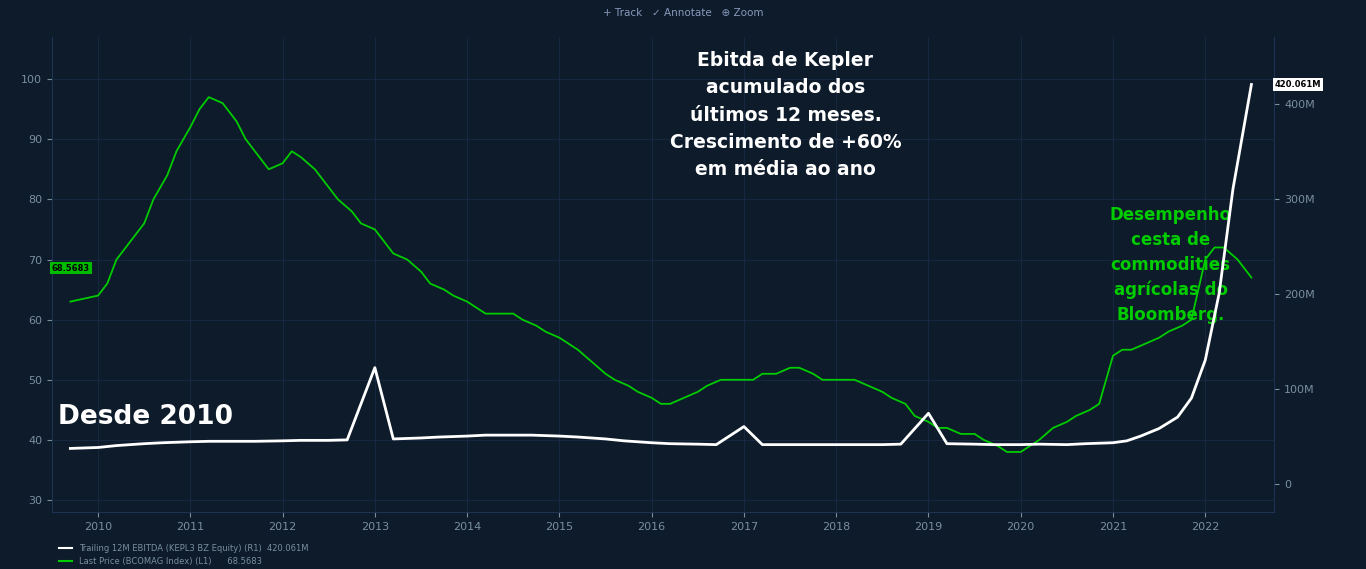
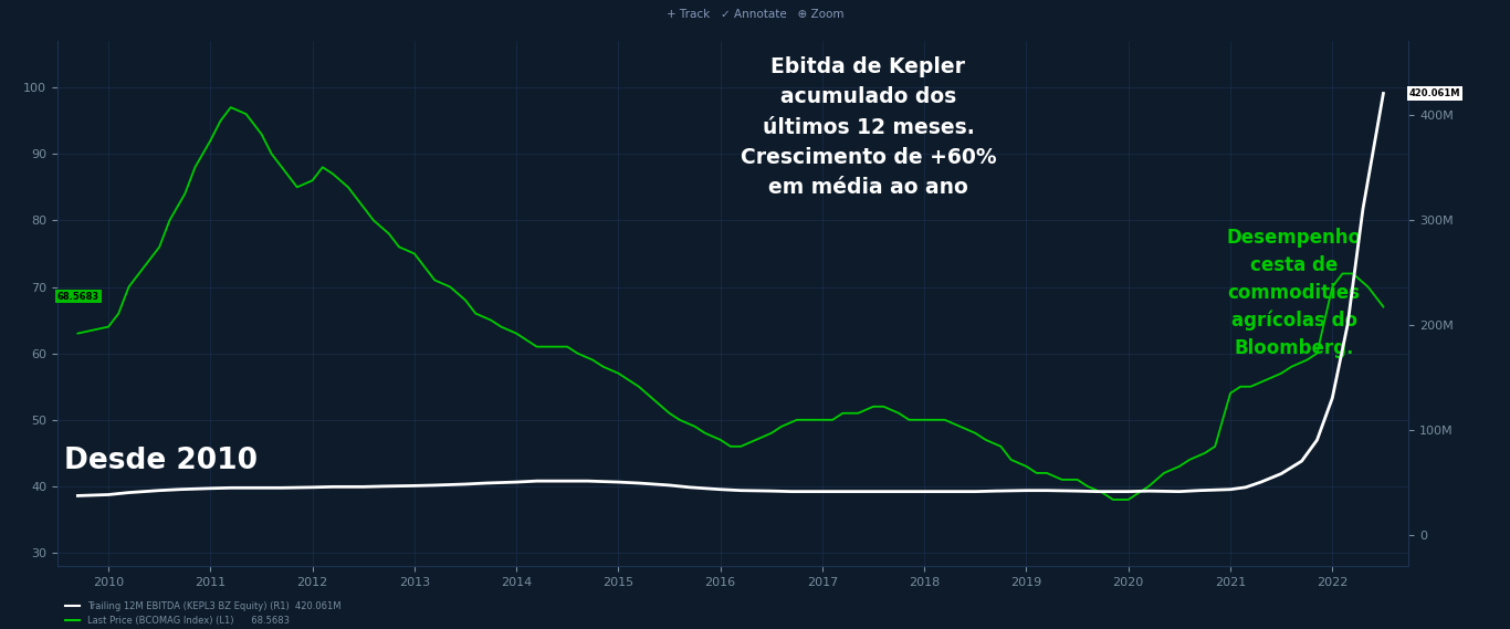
Trailing 12M EBITDA (KEPL3 BZ Equity) (R1) 420.061M/2013: 122M -> 46M
Trailing 12M EBITDA (KEPL3 BZ Equity) (R1) 420.061M/2017: 60M -> 41M
Trailing 12M EBITDA (KEPL3 BZ Equity) (R1) 420.061M/2019: 74M -> 42M
